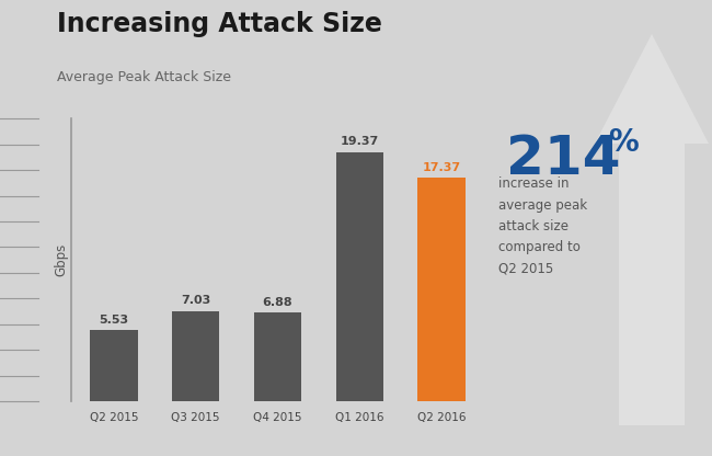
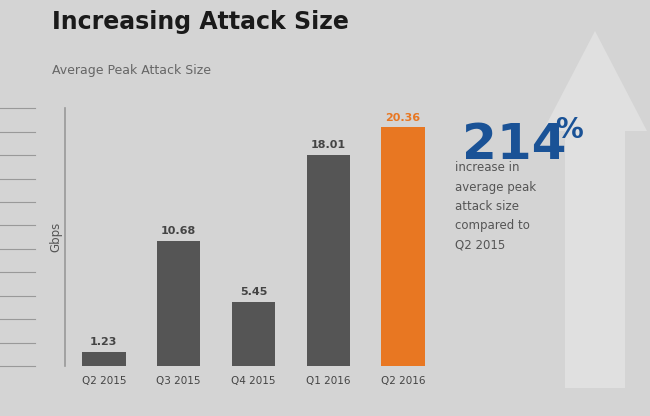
Q2 2015: 5.53 -> 1.23
Q3 2015: 7.03 -> 10.68
Q4 2015: 6.88 -> 5.45
Q1 2016: 19.37 -> 18.01
Q2 2016: 17.37 -> 20.36
